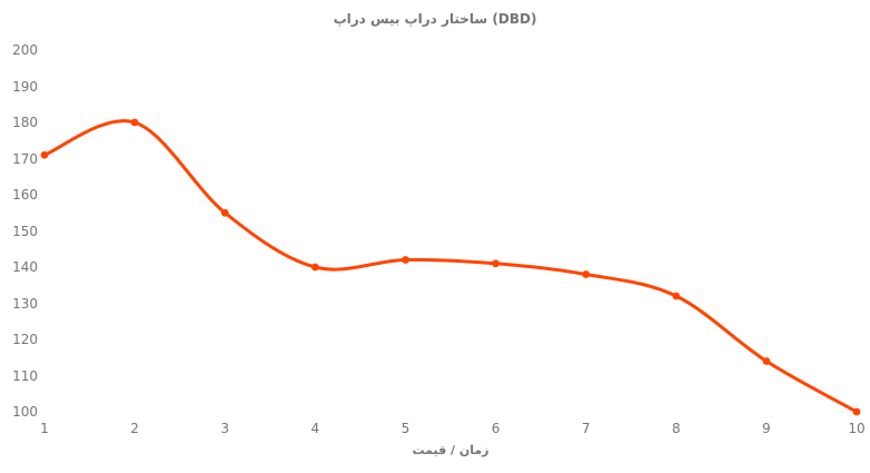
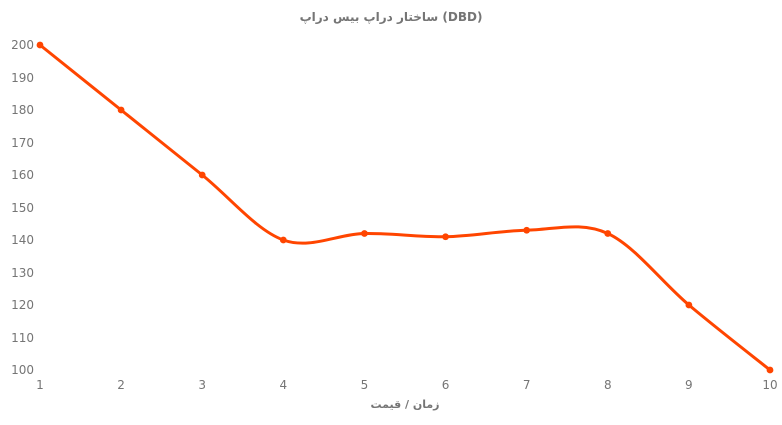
1: 171 -> 200
3: 155 -> 160
7: 138 -> 143
8: 132 -> 142
9: 114 -> 120
